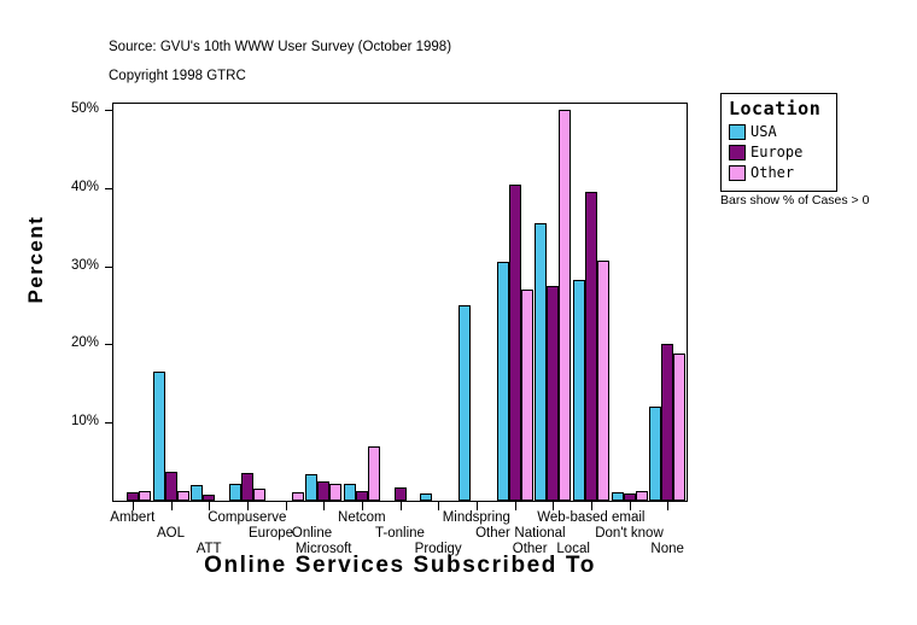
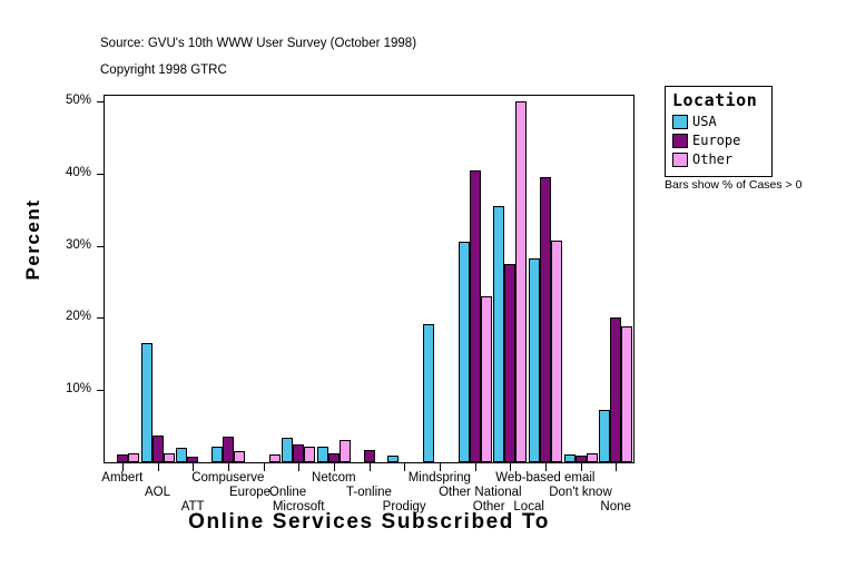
Other/Netcom: 7% -> 3%
USA/Mindspring: 25% -> 19%
Other/Other National: 27% -> 23%
USA/None: 12% -> 7%
